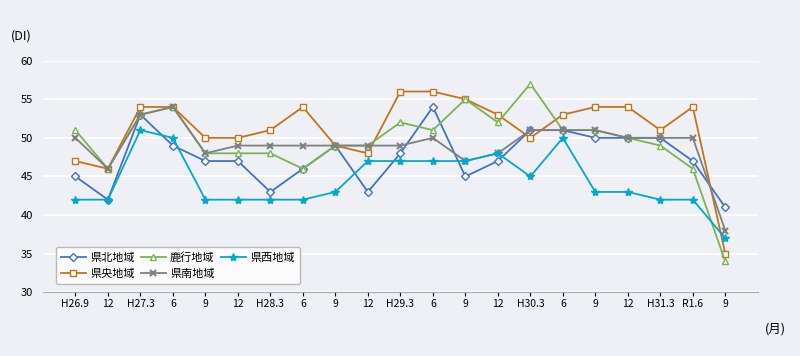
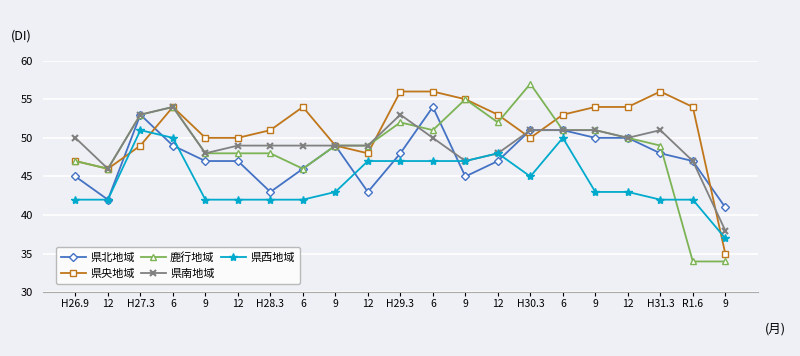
鹿行地域/H26.9: 51 -> 47
県央地域/H27.3: 54 -> 49
県南地域/H29.3: 49 -> 53
県北地域/H31.3: 50 -> 48
県央地域/H31.3: 51 -> 56
県南地域/H31.3: 50 -> 51
鹿行地域/R1.6: 46 -> 34
県南地域/R1.6: 50 -> 47
